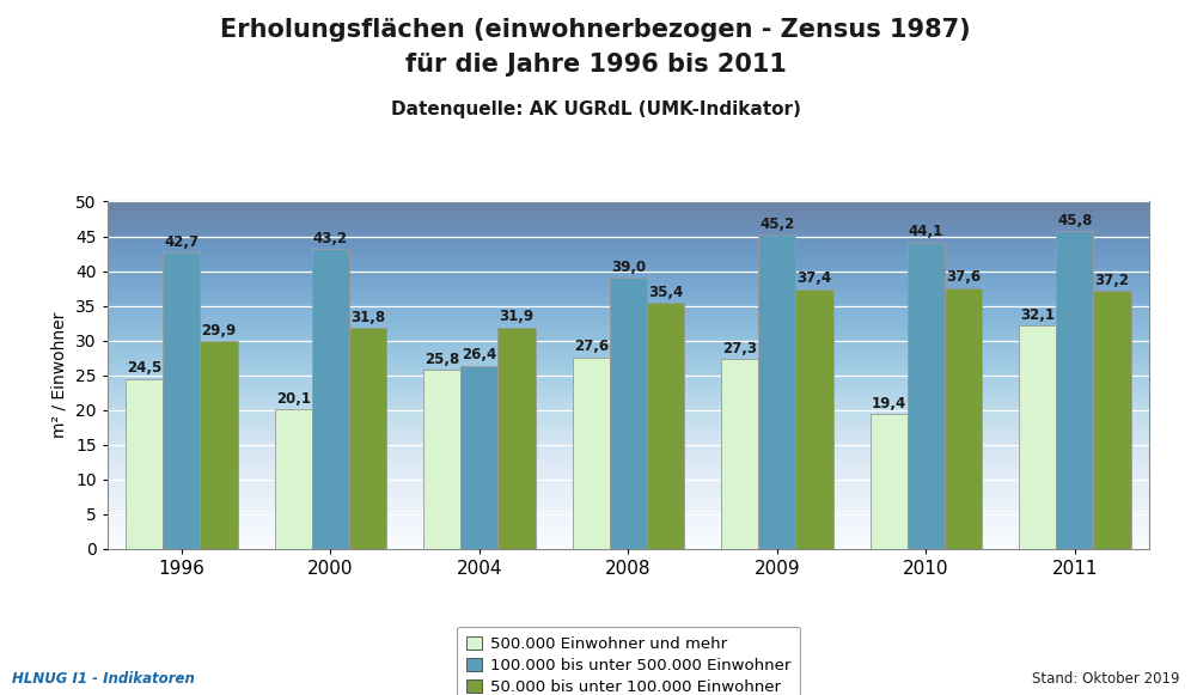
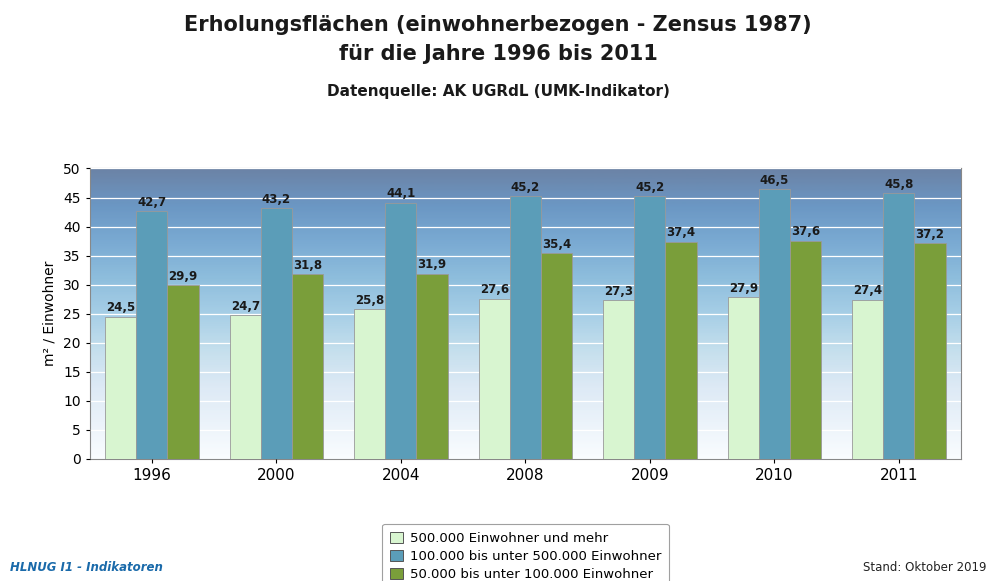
500.000 Einwohner und mehr/2000: 20,1 -> 24,7
100.000 bis unter 500.000 Einwohner/2004: 26,4 -> 44,1
100.000 bis unter 500.000 Einwohner/2008: 39,0 -> 45,2
500.000 Einwohner und mehr/2010: 19,4 -> 27,9
100.000 bis unter 500.000 Einwohner/2010: 44,1 -> 46,5
500.000 Einwohner und mehr/2011: 32,1 -> 27,4
